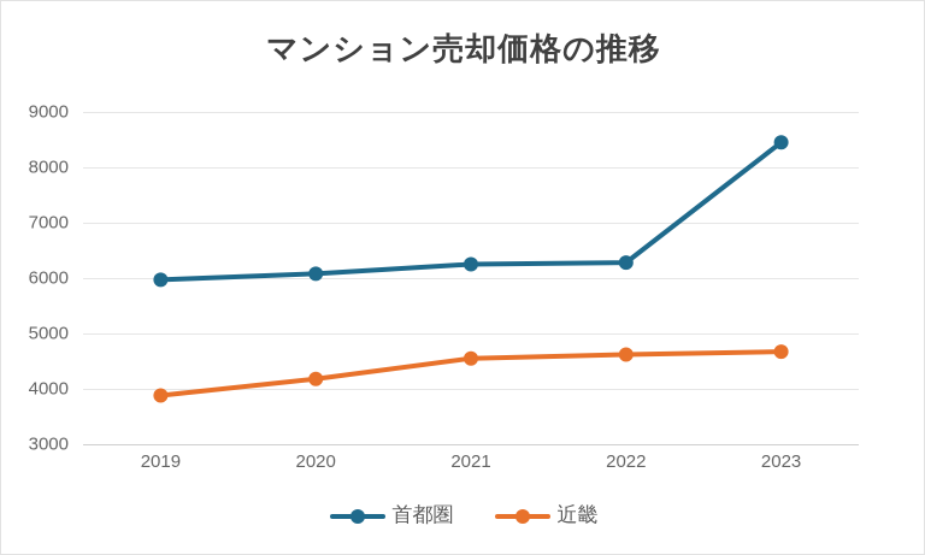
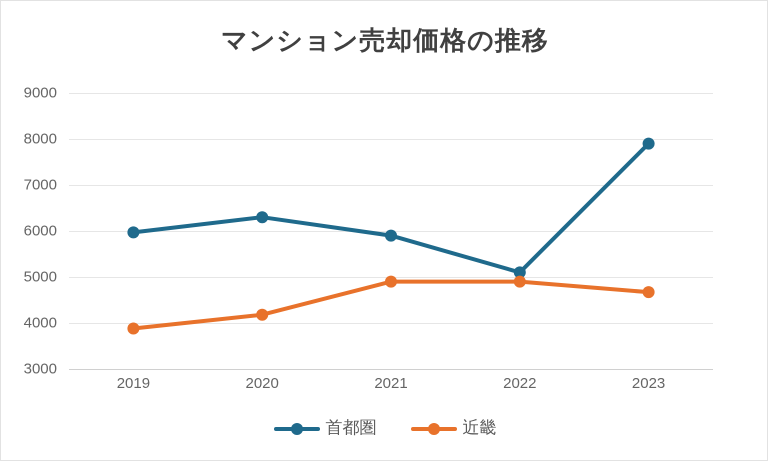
首都圏/2020: 6100 -> 6300
首都圏/2021: 6200 -> 5900
近畿/2021: 4600 -> 4900
首都圏/2022: 6300 -> 5100
近畿/2022: 4600 -> 4900
首都圏/2023: 8400 -> 7900
